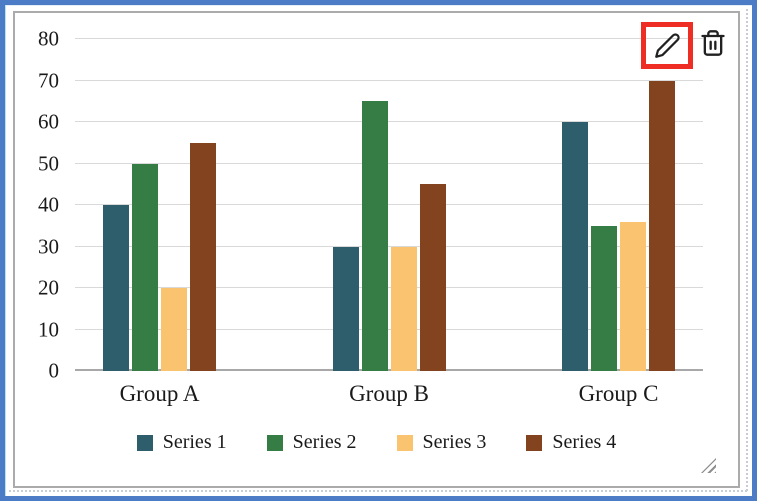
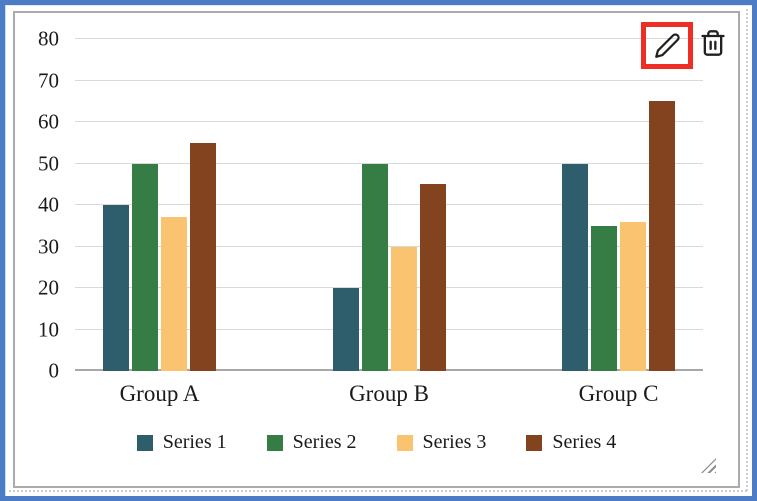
Series 3/Group A: 20 -> 37
Series 1/Group B: 30 -> 20
Series 2/Group B: 65 -> 50
Series 1/Group C: 60 -> 50
Series 4/Group C: 70 -> 65
